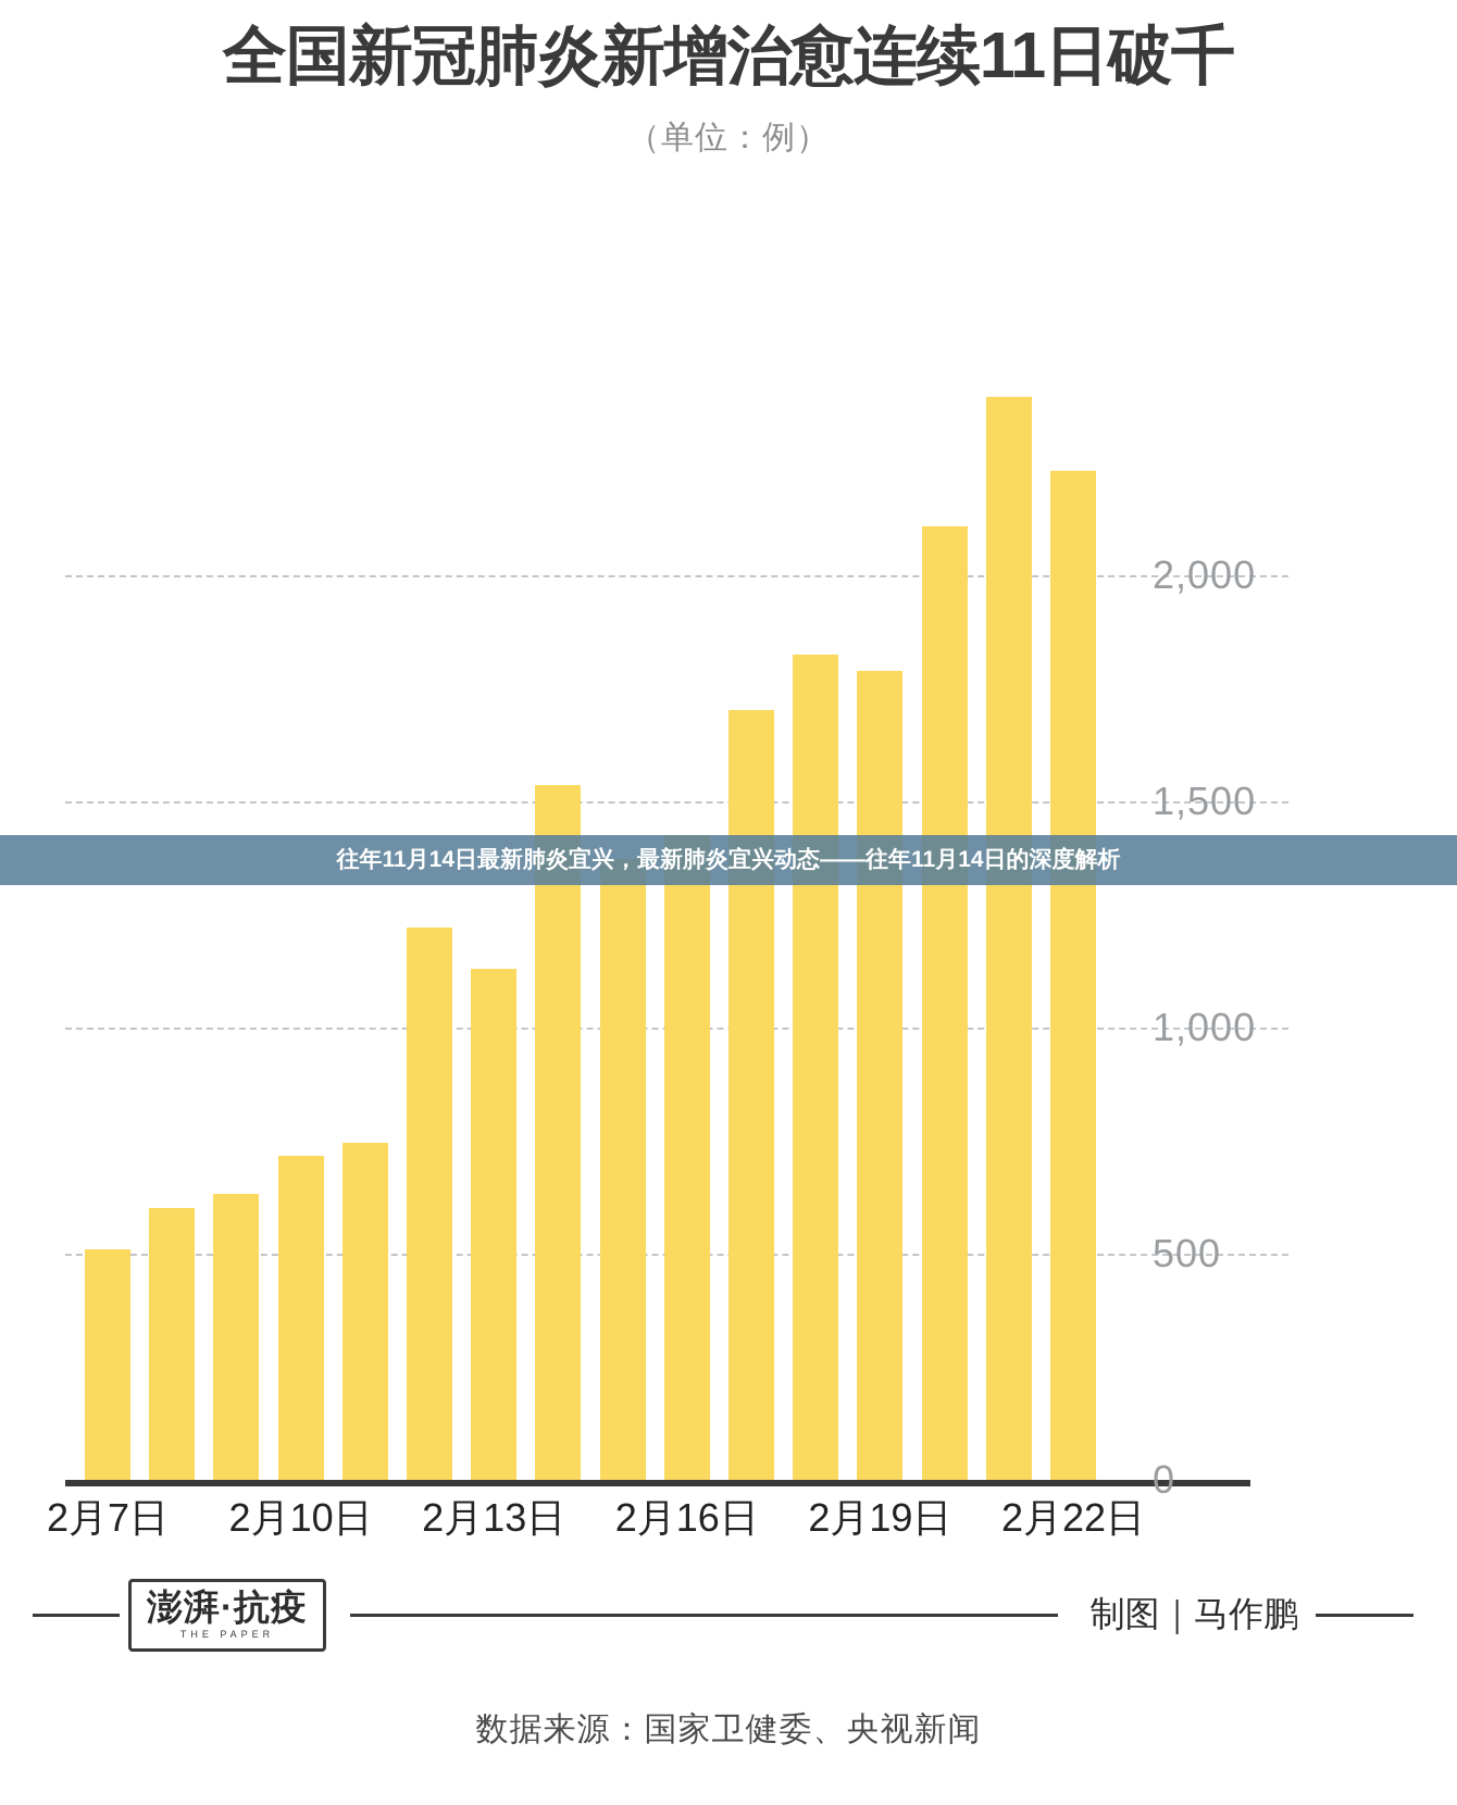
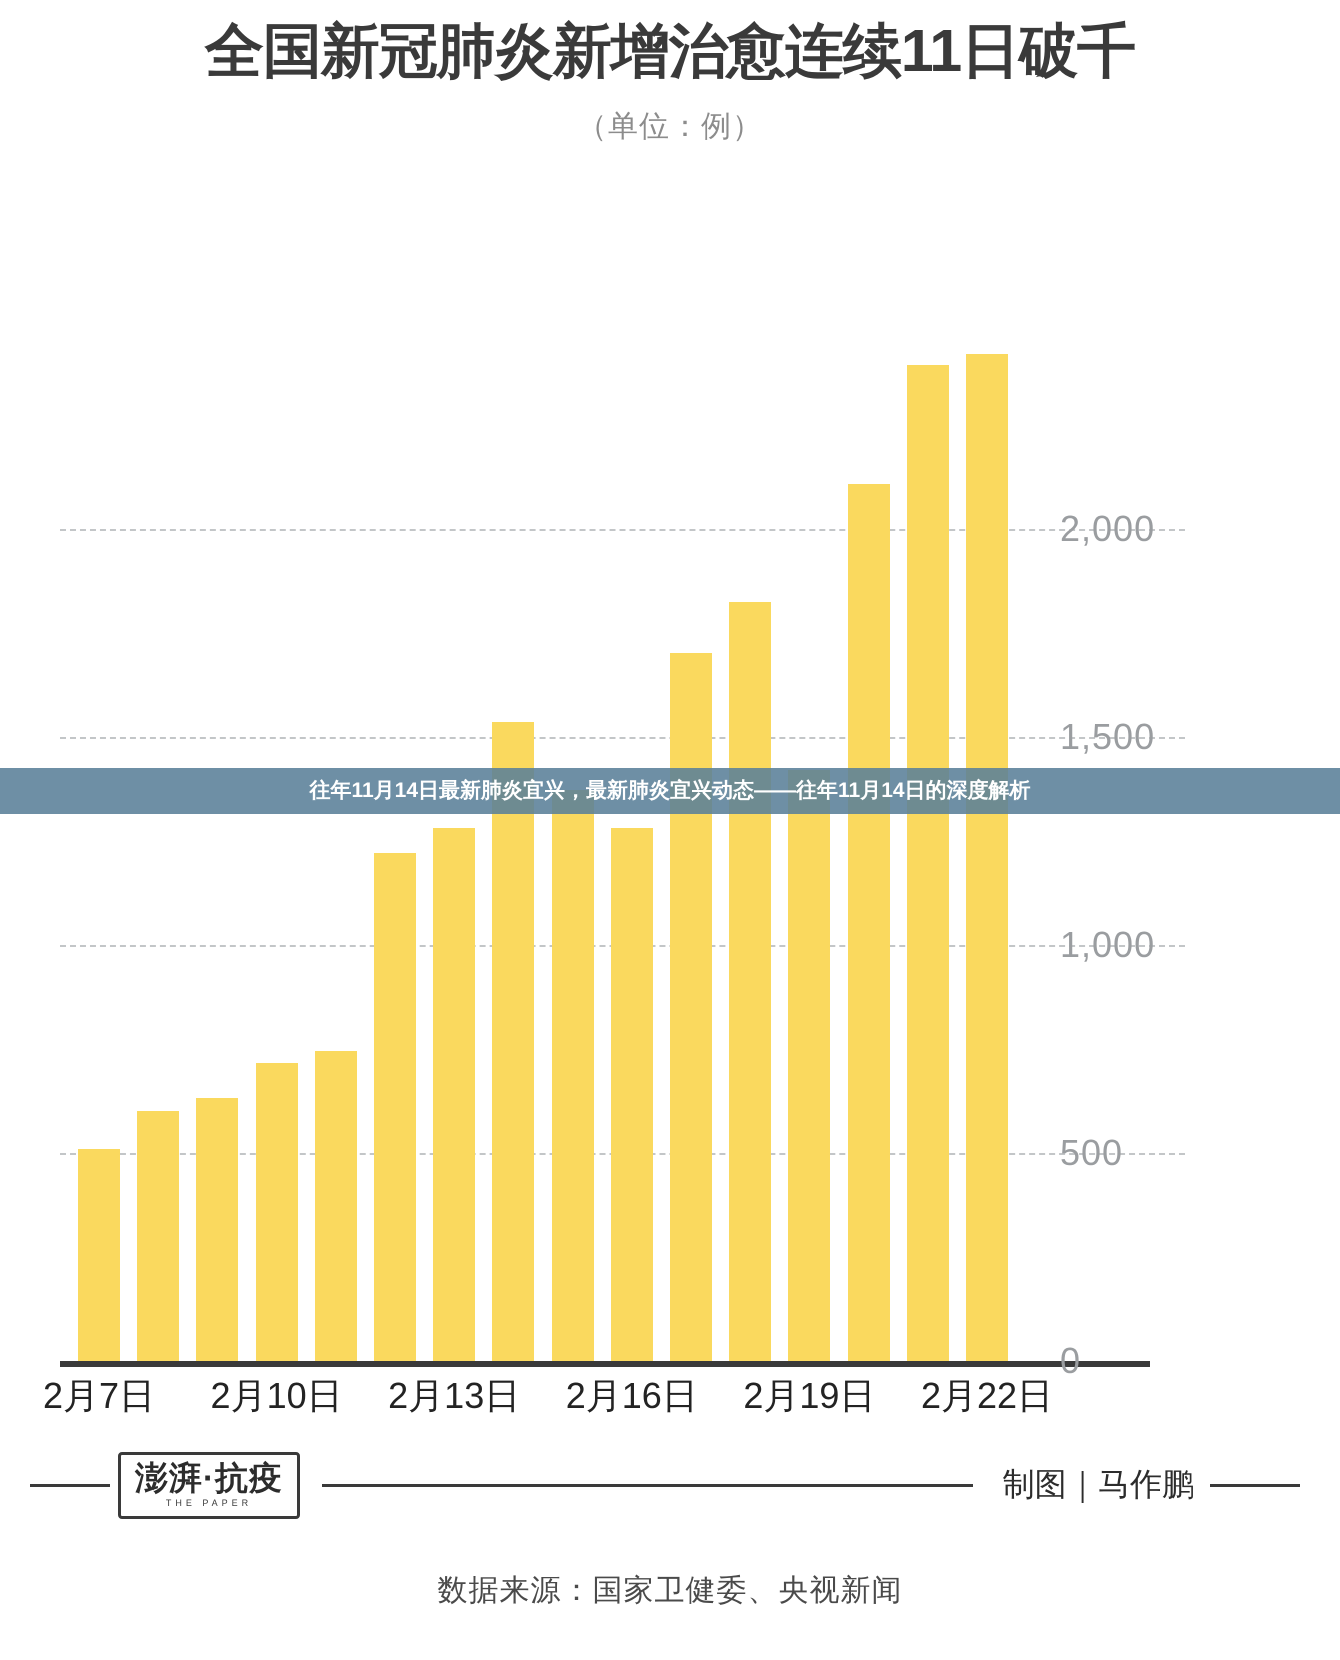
2月13日: 1130 -> 1280
2月16日: 1420 -> 1280
2月19日: 1790 -> 1420
2月22日: 2230 -> 2420
